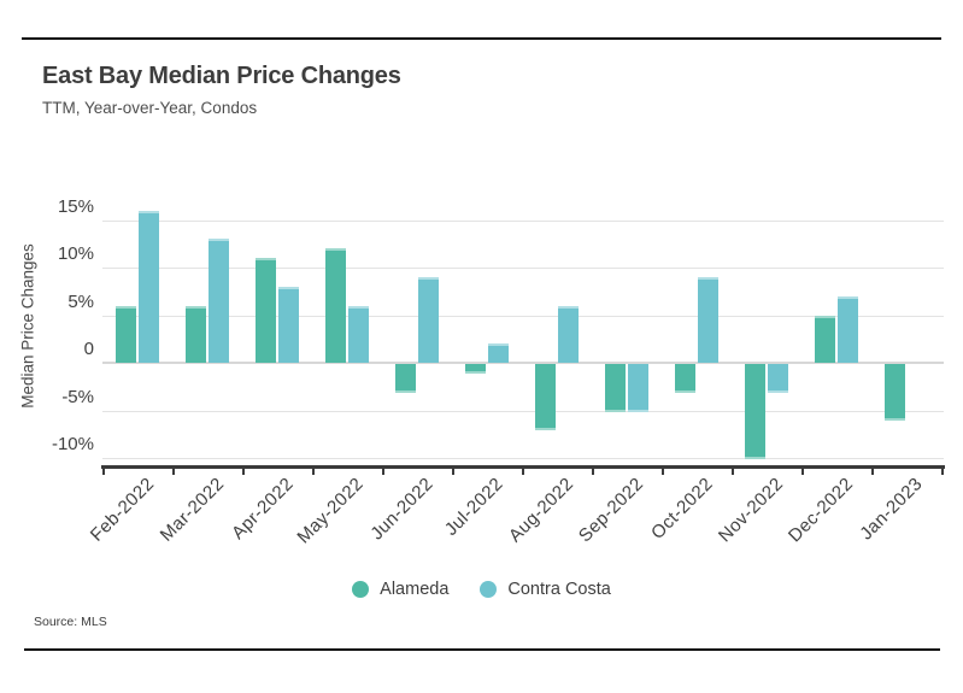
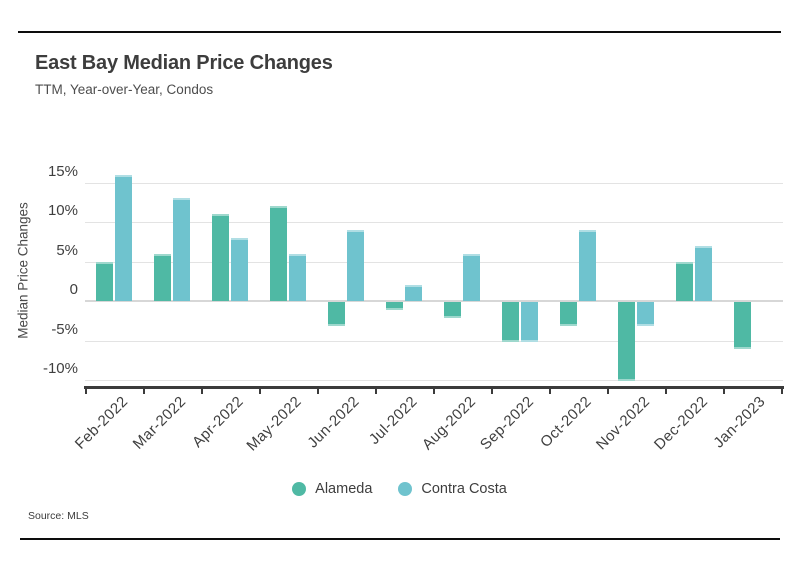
Alameda/Feb-2022: 6% -> 5%
Alameda/Aug-2022: -7% -> -2%
